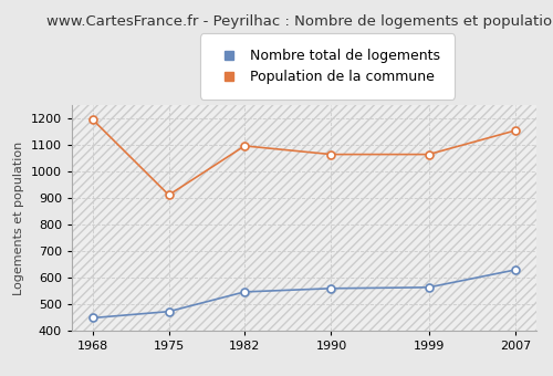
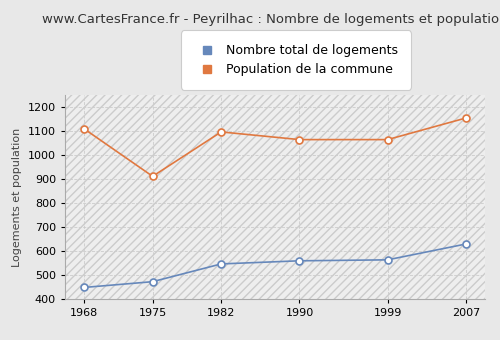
Population de la commune/1968: 1195 -> 1110
